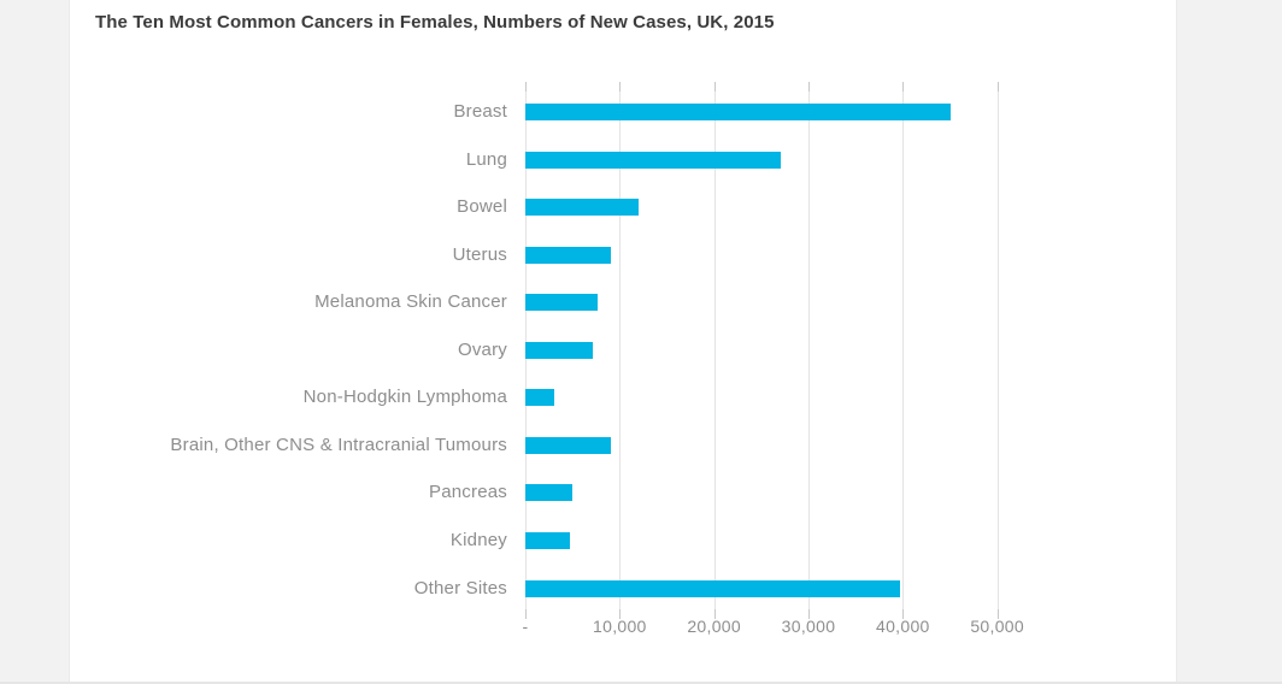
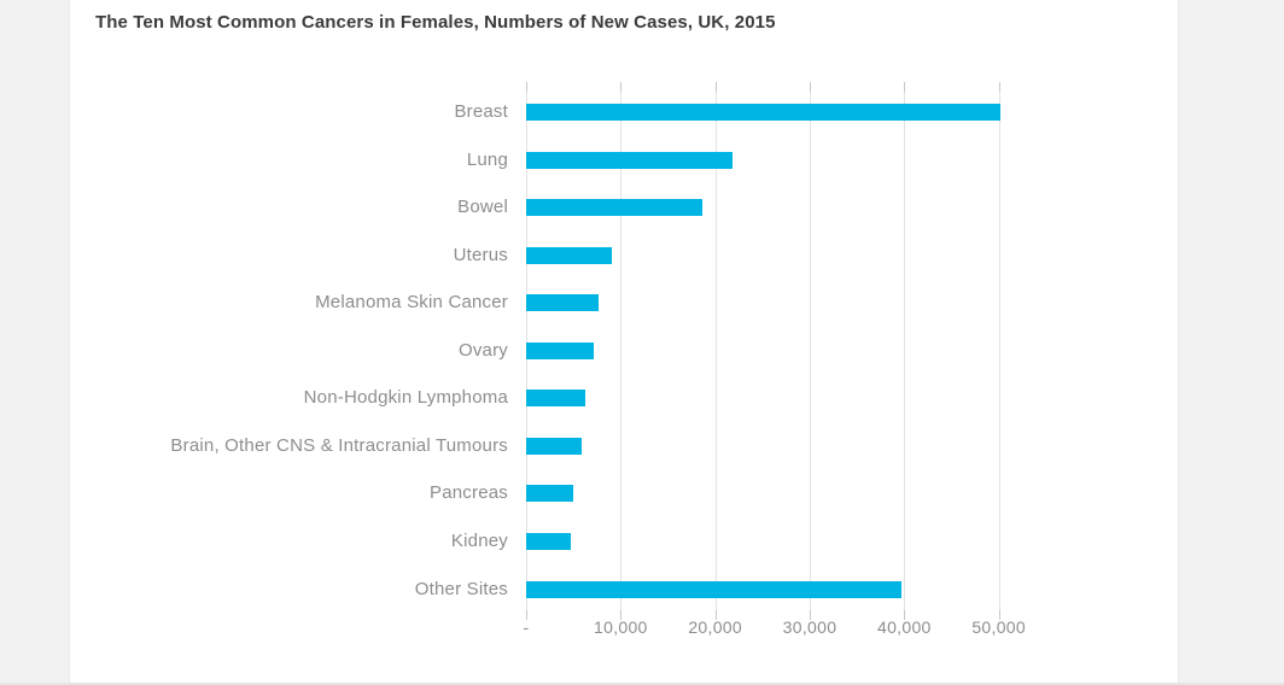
Breast: 45000 -> 50000
Lung: 27000 -> 22000
Bowel: 12000 -> 19000
Non-Hodgkin Lymphoma: 3000 -> 6000
Brain, Other CNS & Intracranial Tumours: 9000 -> 6000
